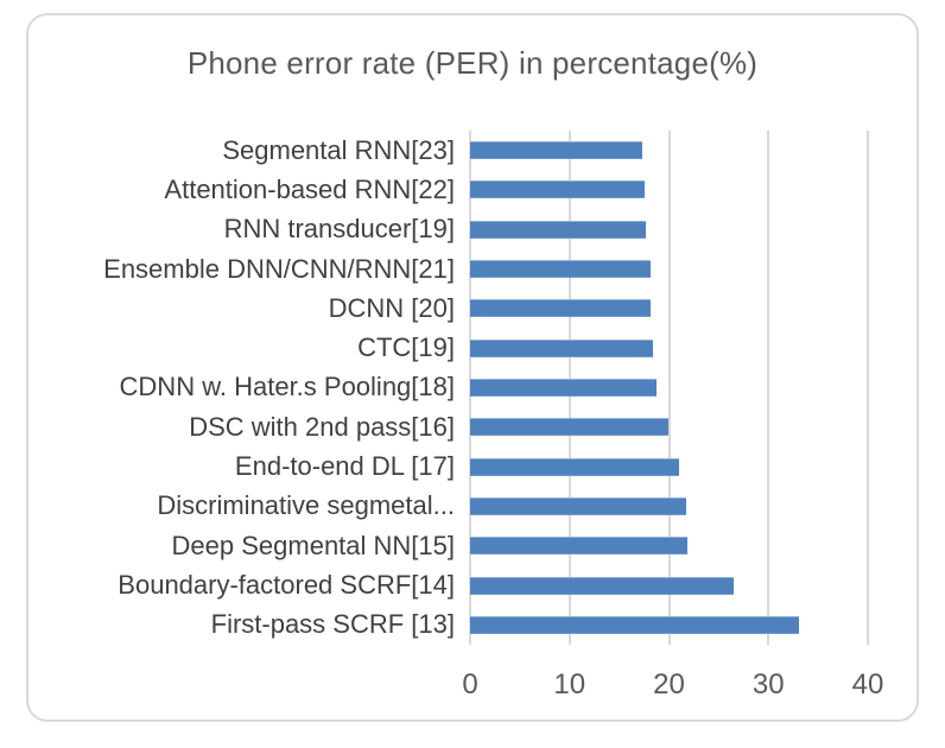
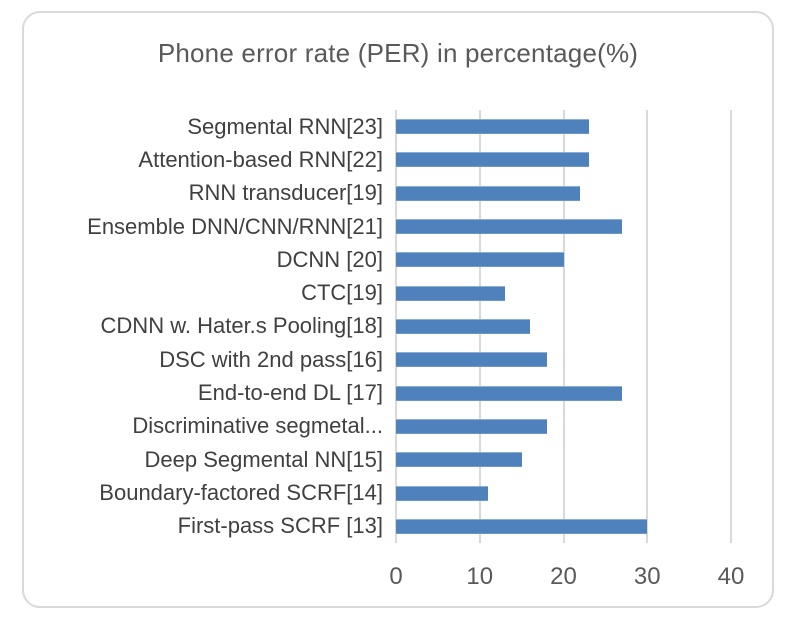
Segmental RNN[23]: 17 -> 23
Attention-based RNN[22]: 18 -> 23
RNN transducer[19]: 18 -> 22
Ensemble DNN/CNN/RNN[21]: 18 -> 27
DCNN [20]: 18 -> 20
CTC[19]: 18 -> 13
CDNN w. Hater.s Pooling[18]: 19 -> 16
DSC with 2nd pass[16]: 20 -> 18
End-to-end DL [17]: 21 -> 27
Discriminative segmetal...: 22 -> 18
Deep Segmental NN[15]: 22 -> 15
Boundary-factored SCRF[14]: 26 -> 11
First-pass SCRF [13]: 33 -> 30
